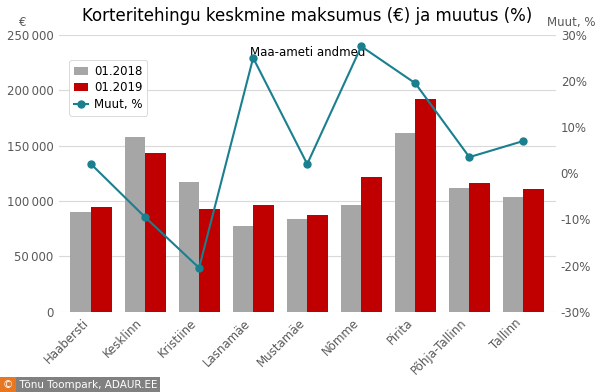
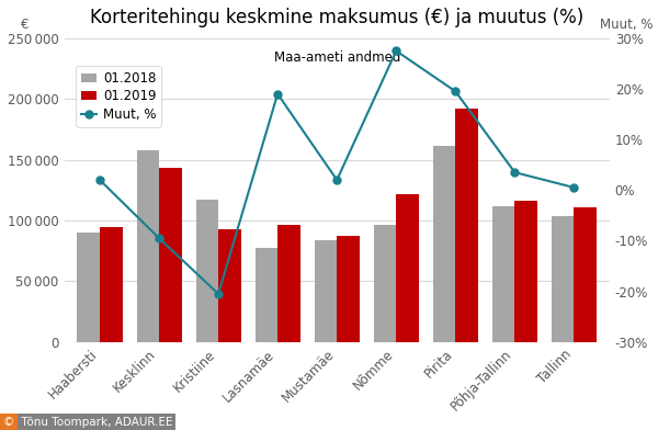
Muut, %/Lasnamäe: 25.0% -> 19.0%
Muut, %/Tallinn: 7.0% -> 0.5%
